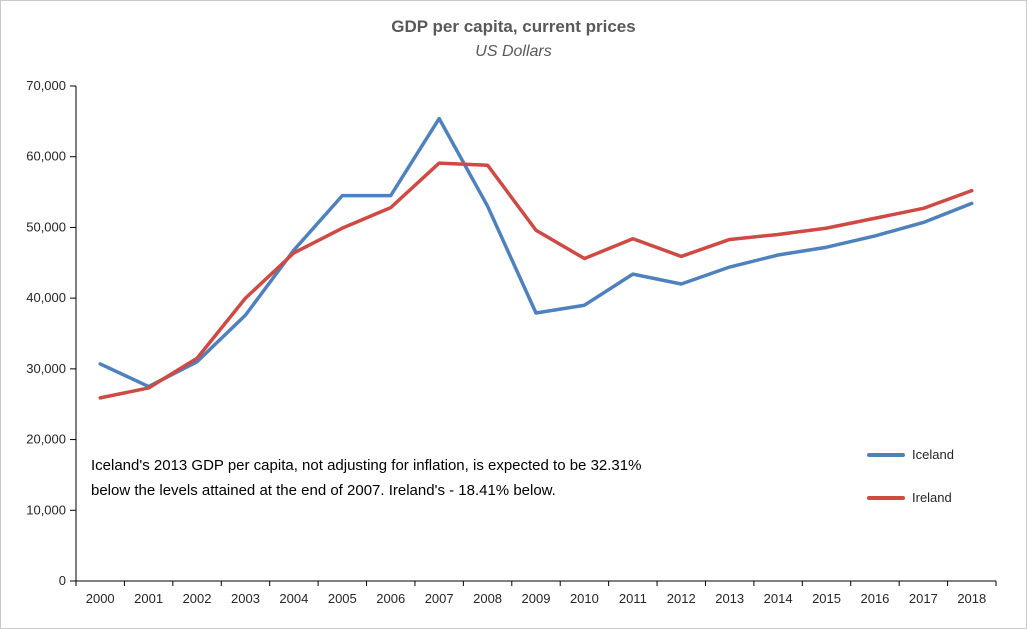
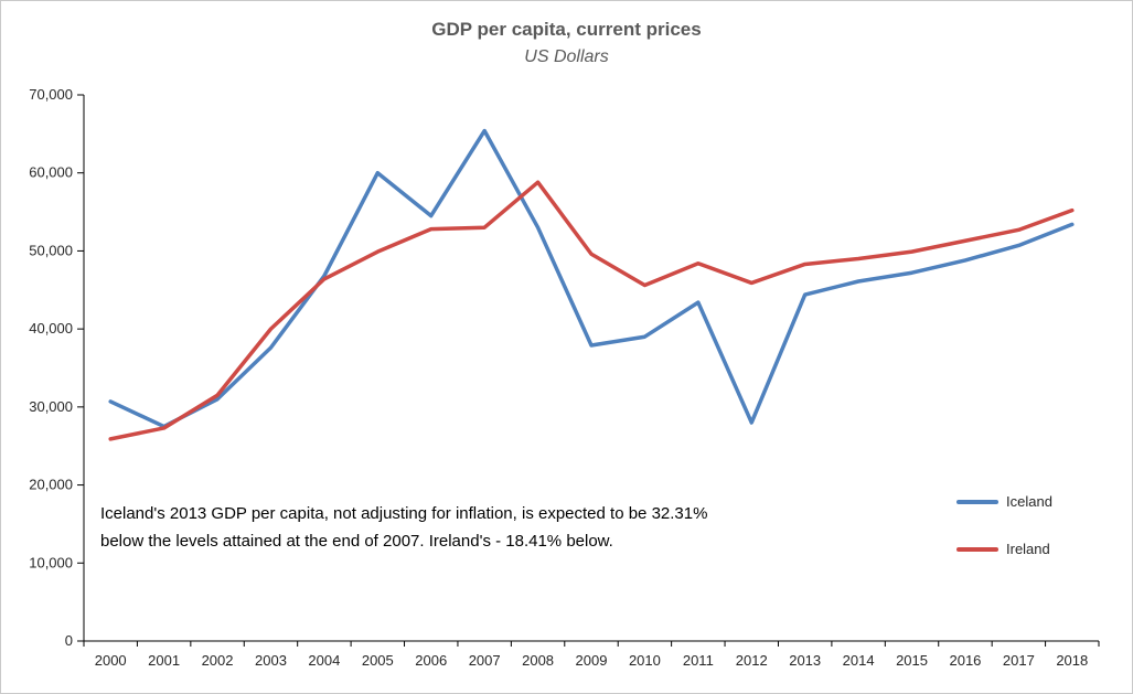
Iceland/2005: 54000 -> 60000
Ireland/2007: 59000 -> 53000
Iceland/2012: 42000 -> 28000
